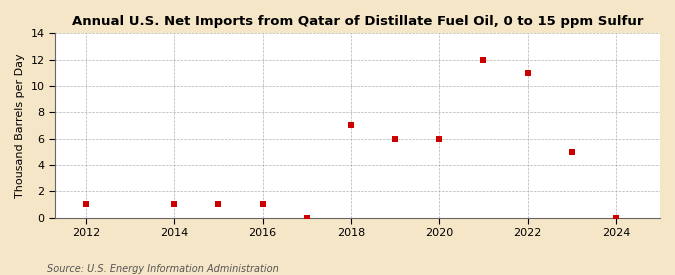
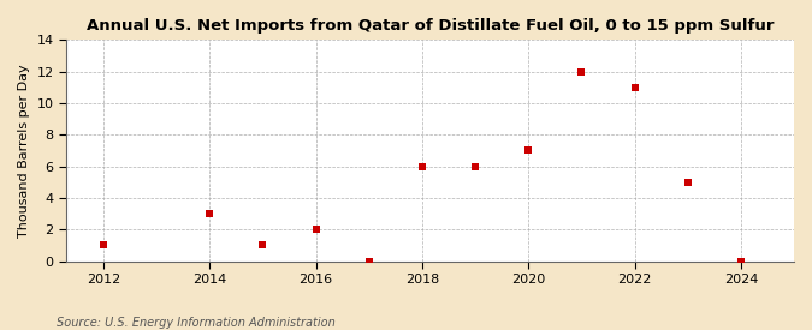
2014: 1 -> 3
2016: 1 -> 2
2018: 7 -> 6
2020: 6 -> 7
